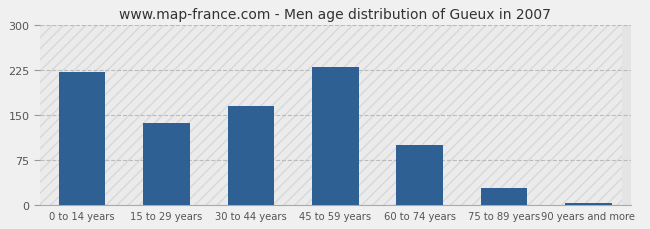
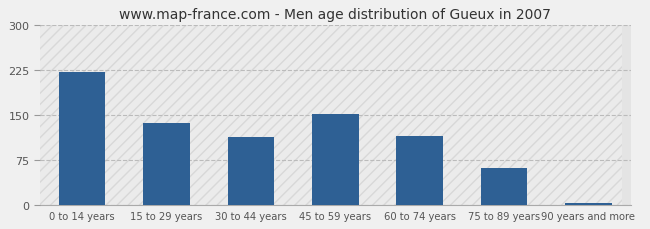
30 to 44 years: 165 -> 114
45 to 59 years: 230 -> 152
60 to 74 years: 100 -> 116
75 to 89 years: 28 -> 62
